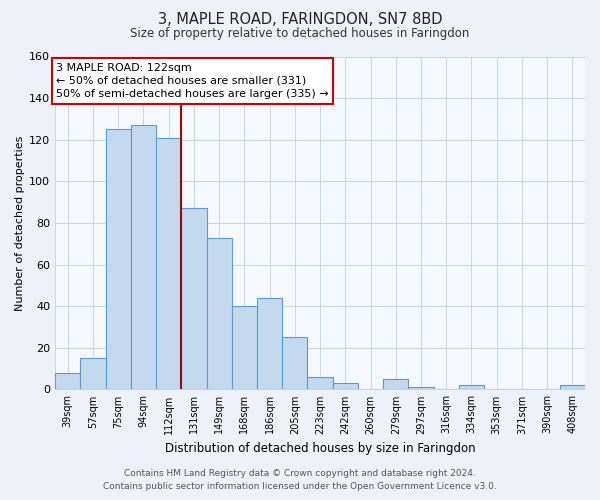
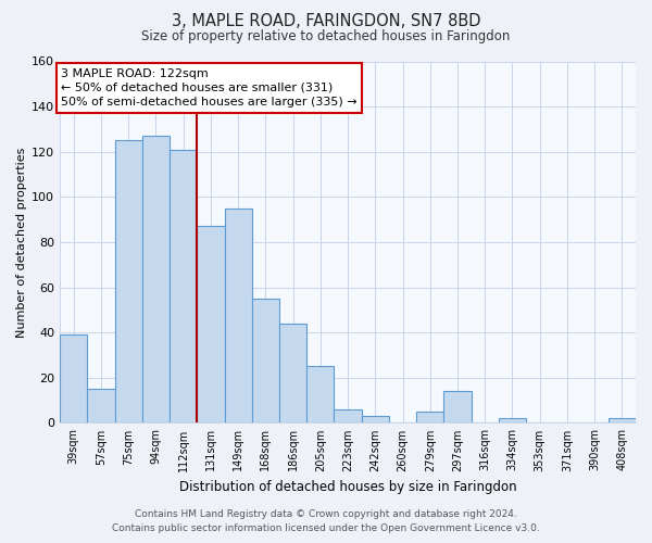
39sqm: 8 -> 39
149sqm: 73 -> 95
168sqm: 40 -> 55
297sqm: 1 -> 14
